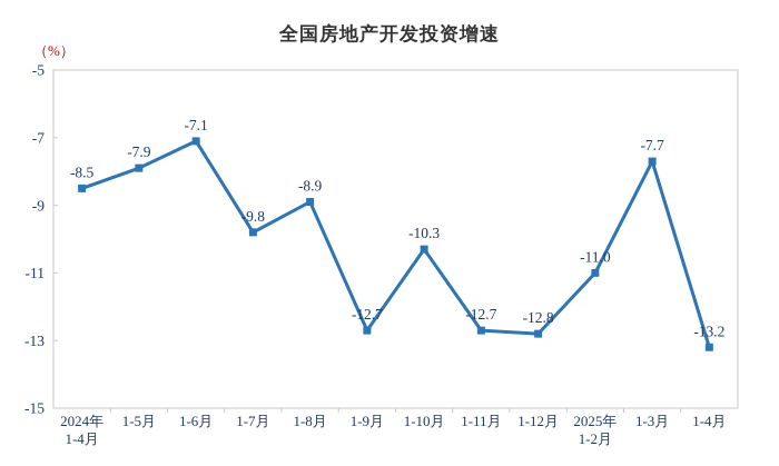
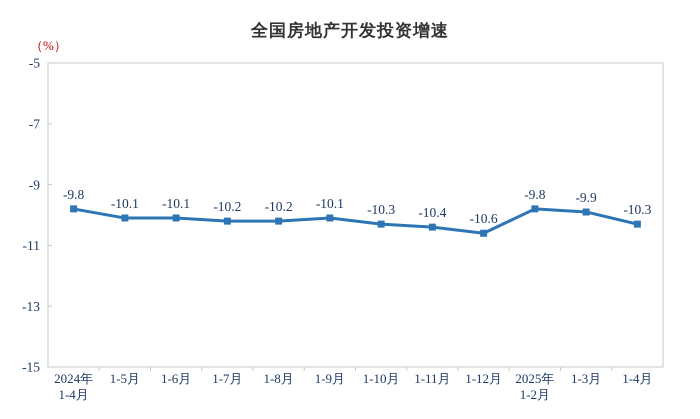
2024年 1-4月: -8.5 -> -9.8
1-5月: -7.9 -> -10.1
1-6月: -7.1 -> -10.1
1-7月: -9.8 -> -10.2
1-8月: -8.9 -> -10.2
1-9月: -12.7 -> -10.1
1-11月: -12.7 -> -10.4
1-12月: -12.8 -> -10.6
2025年 1-2月: -11.0 -> -9.8
1-3月: -7.7 -> -9.9
1-4月: -13.2 -> -10.3
